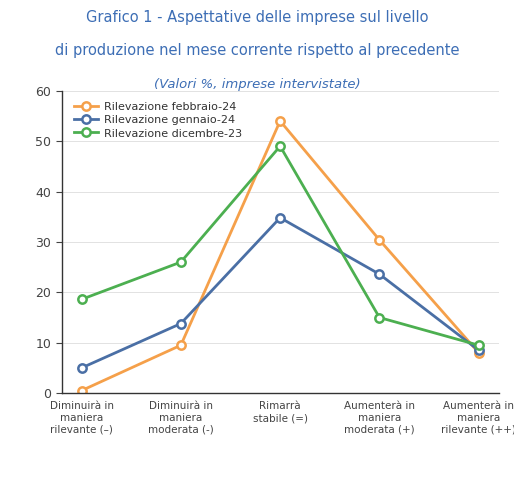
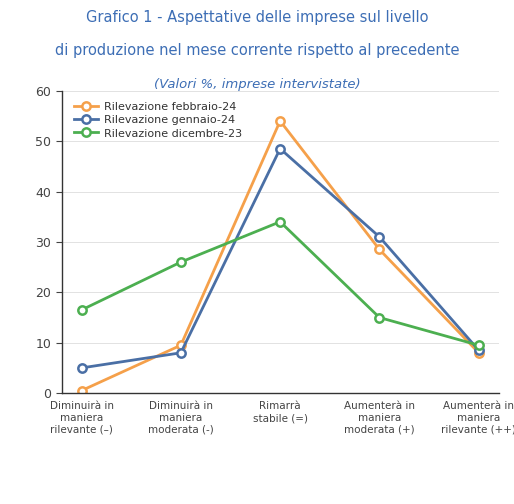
Rilevazione dicembre-23/Diminuirà in maniera rilevante (–): 18.6 -> 16.5
Rilevazione gennaio-24/Diminuirà in maniera moderata (-): 13.8 -> 8.0
Rilevazione gennaio-24/Rimarrà stabile (=): 34.8 -> 48.5
Rilevazione dicembre-23/Rimarrà stabile (=): 49.0 -> 34.0
Rilevazione febbraio-24/Aumenterà in maniera moderata (+): 30.4 -> 28.5
Rilevazione gennaio-24/Aumenterà in maniera moderata (+): 23.6 -> 31.0
